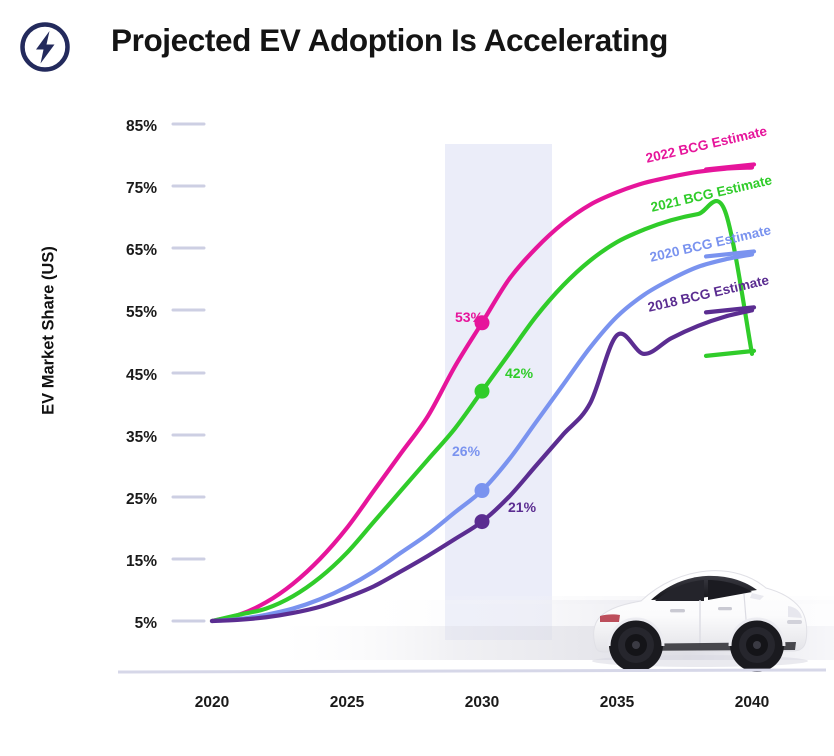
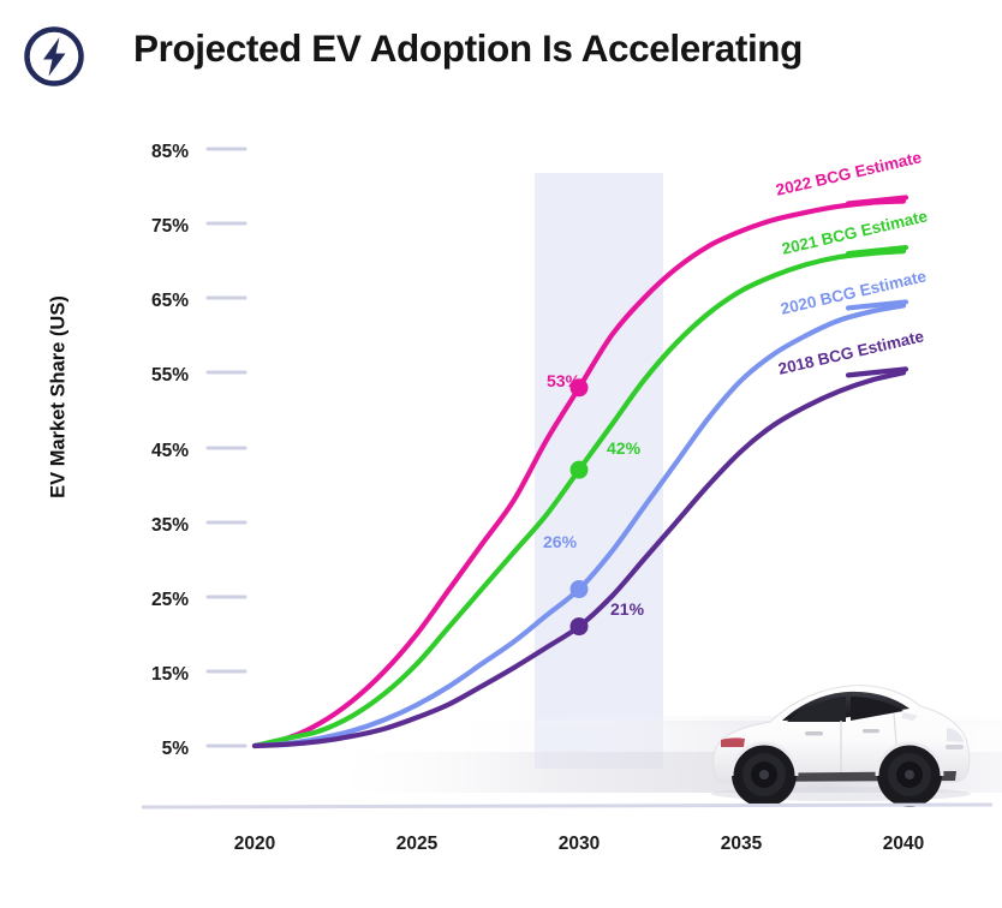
2018 BCG Estimate/2035: 51% -> 44%
2021 BCG Estimate/2040: 48% -> 71%
